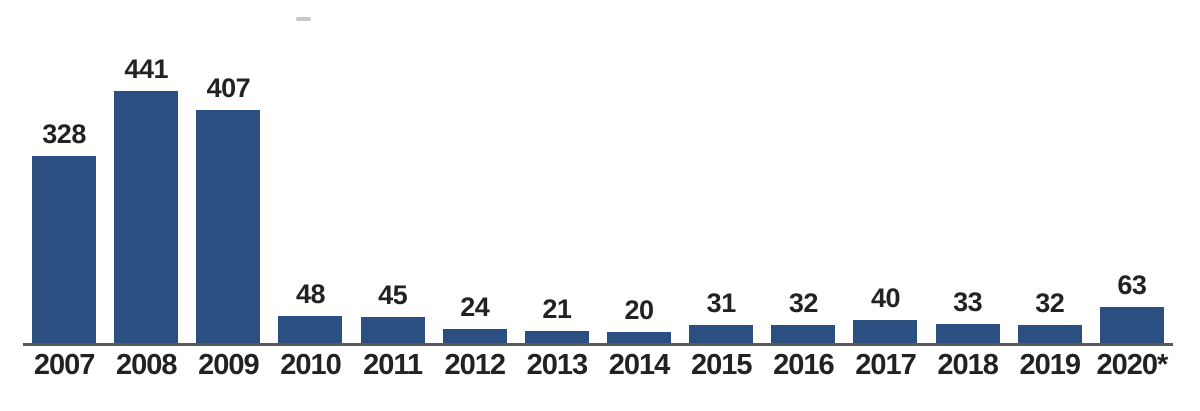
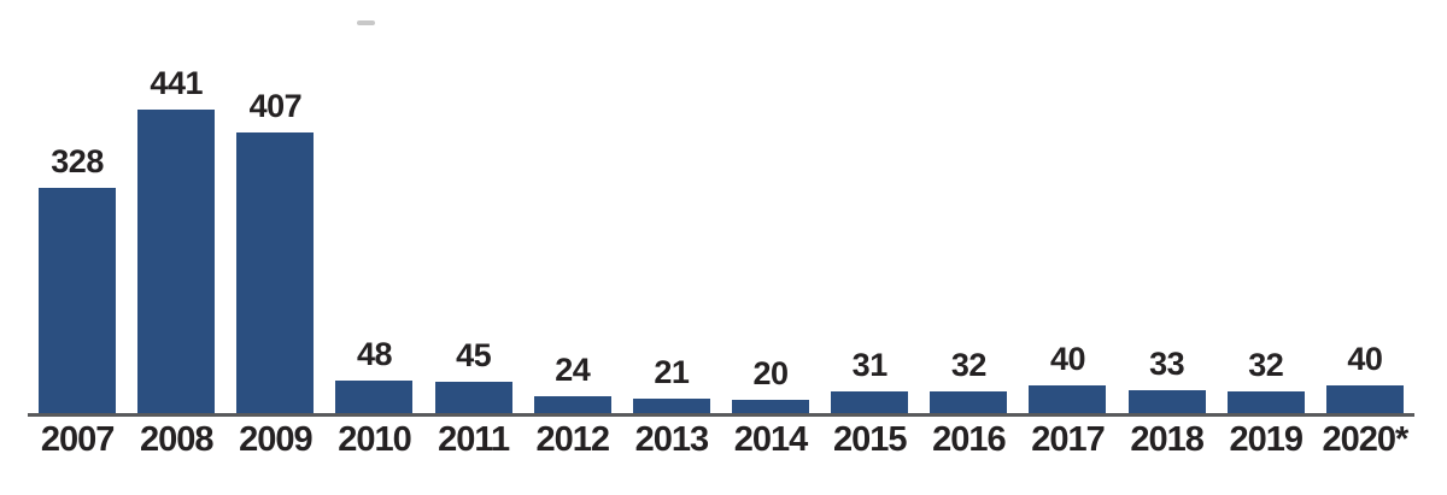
2020*: 63 -> 40
